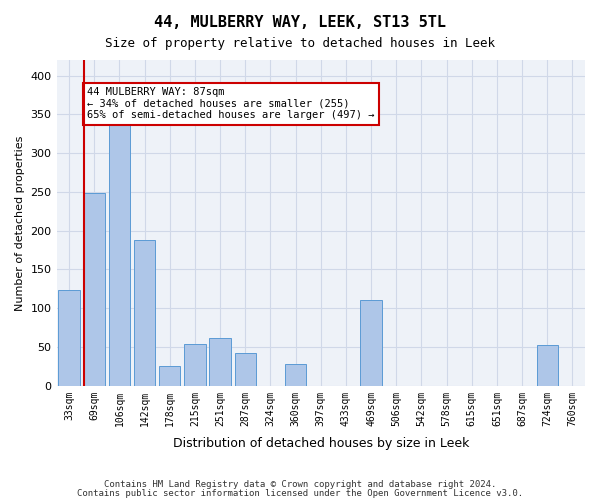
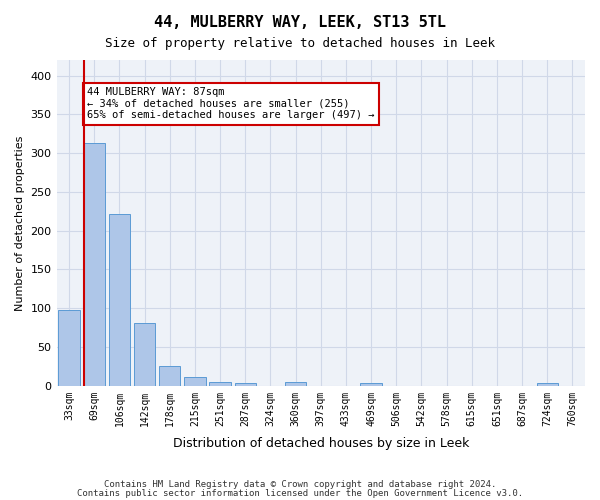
33sqm: 124 -> 98
69sqm: 248 -> 313
106sqm: 338 -> 222
142sqm: 188 -> 81
215sqm: 54 -> 11
251sqm: 62 -> 5
287sqm: 42 -> 4
360sqm: 28 -> 5
469sqm: 110 -> 3
724sqm: 52 -> 3
